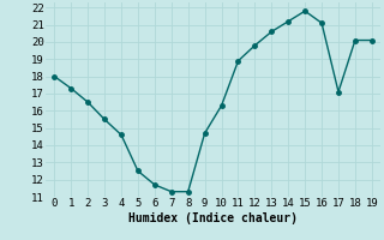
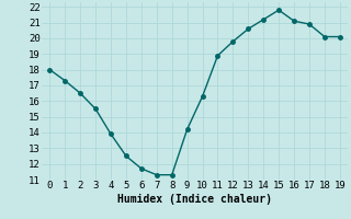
4: 14.6 -> 13.9
9: 14.7 -> 14.2
17: 17.1 -> 20.9
